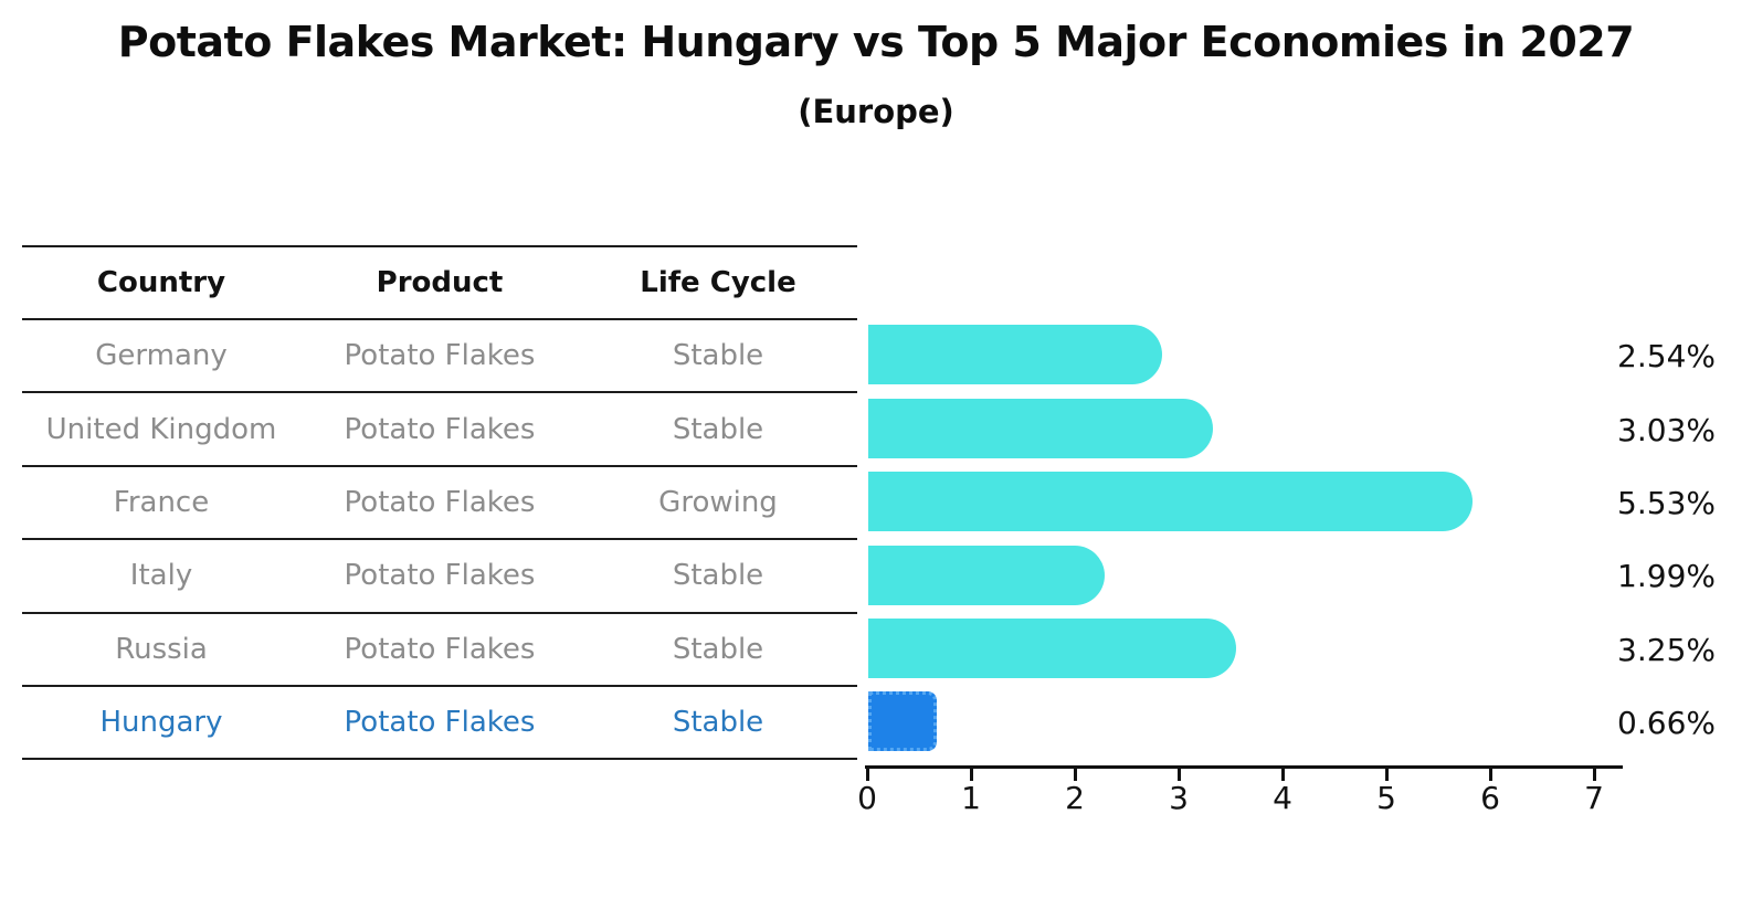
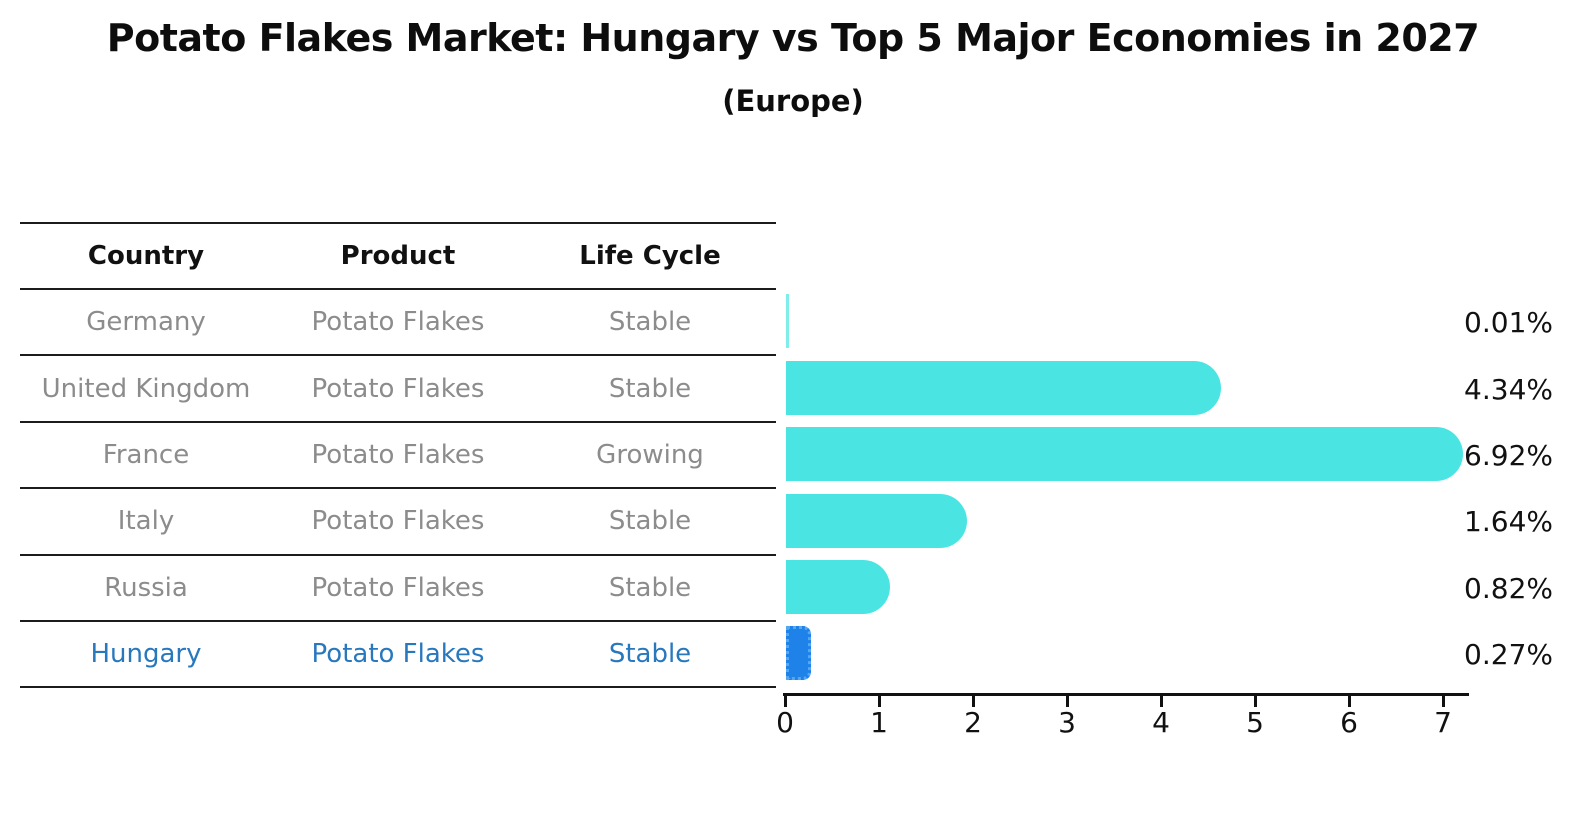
Germany: 2.54% -> 0.01%
United Kingdom: 3.03% -> 4.34%
France: 5.53% -> 6.92%
Italy: 1.99% -> 1.64%
Russia: 3.25% -> 0.82%
Hungary: 0.66% -> 0.27%
